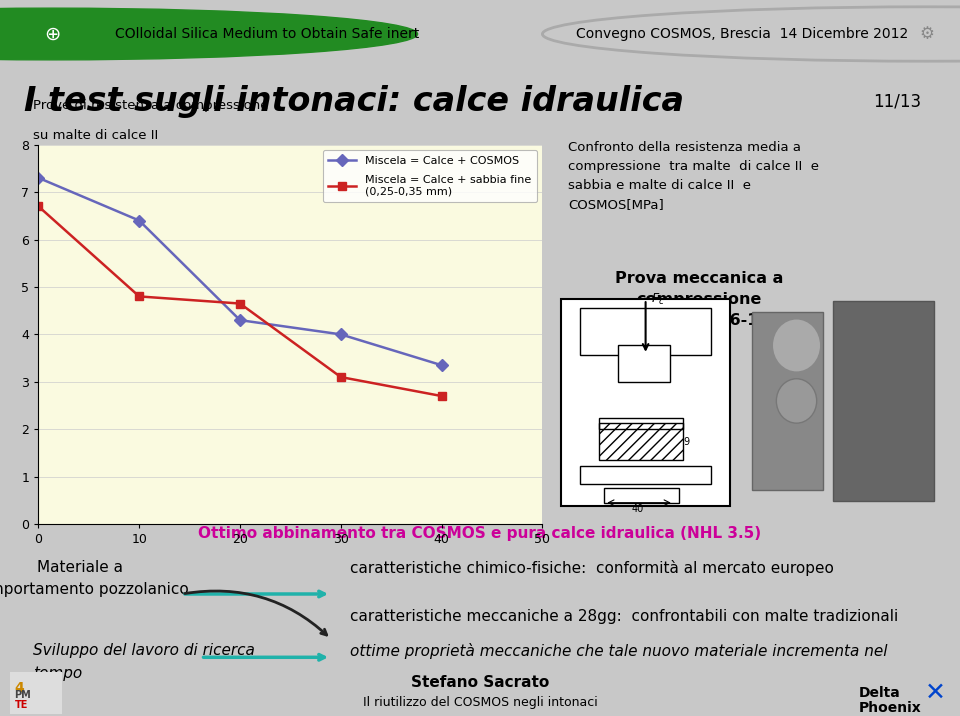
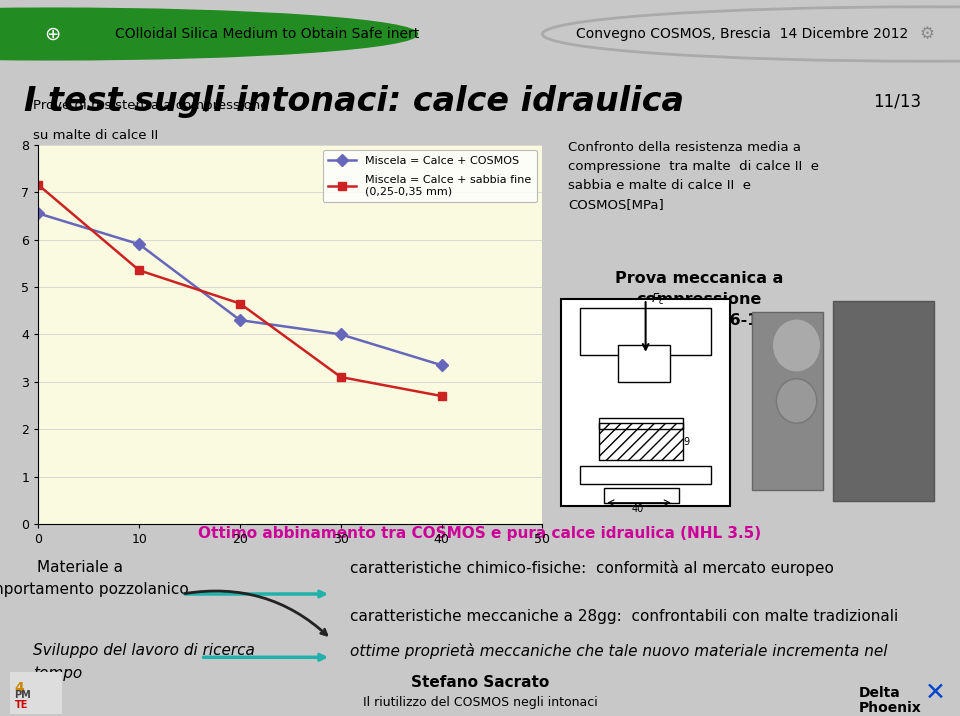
Miscela = Calce + COSMOS/0: 7.30 -> 6.55
Miscela = Calce + sabbia fine (0,25-0,35 mm)/0: 6.70 -> 7.15
Miscela = Calce + COSMOS/10: 6.40 -> 5.90
Miscela = Calce + sabbia fine (0,25-0,35 mm)/10: 4.80 -> 5.35
